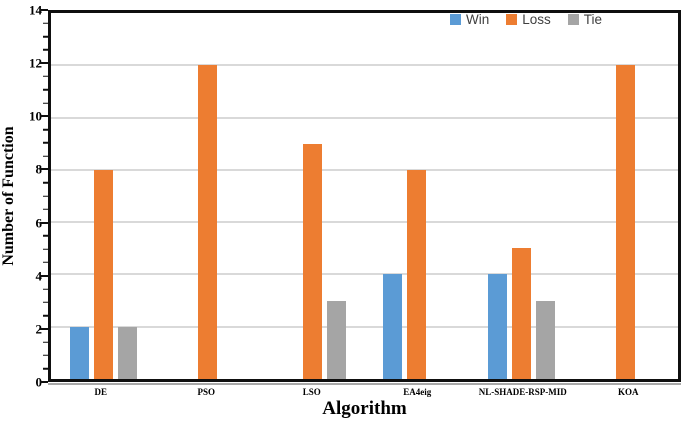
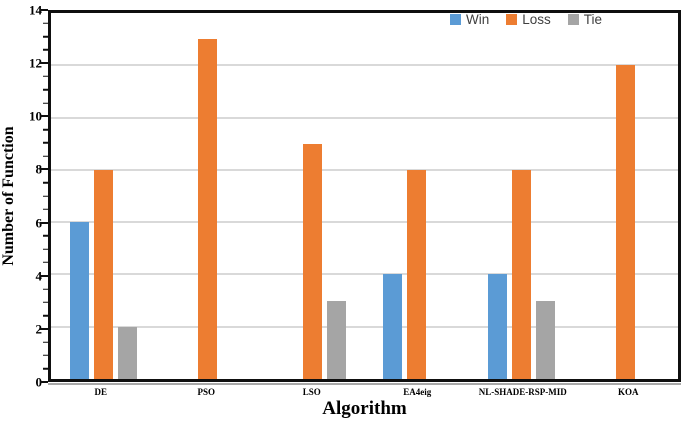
Win/DE: 2 -> 6
Loss/PSO: 12 -> 13
Loss/NL-SHADE-RSP-MID: 5 -> 8
